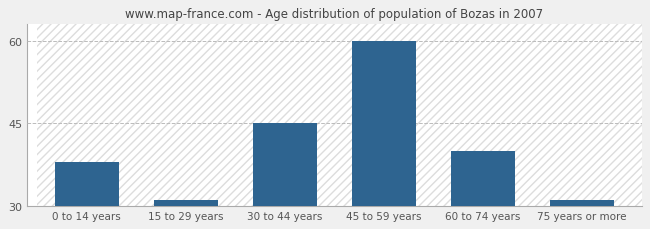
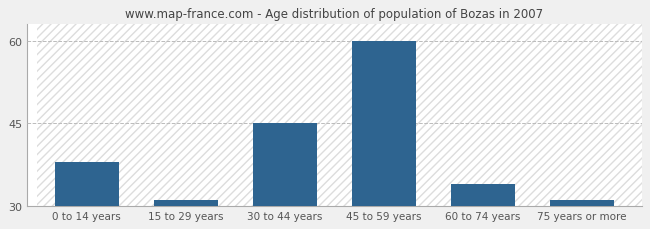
60 to 74 years: 40 -> 34
